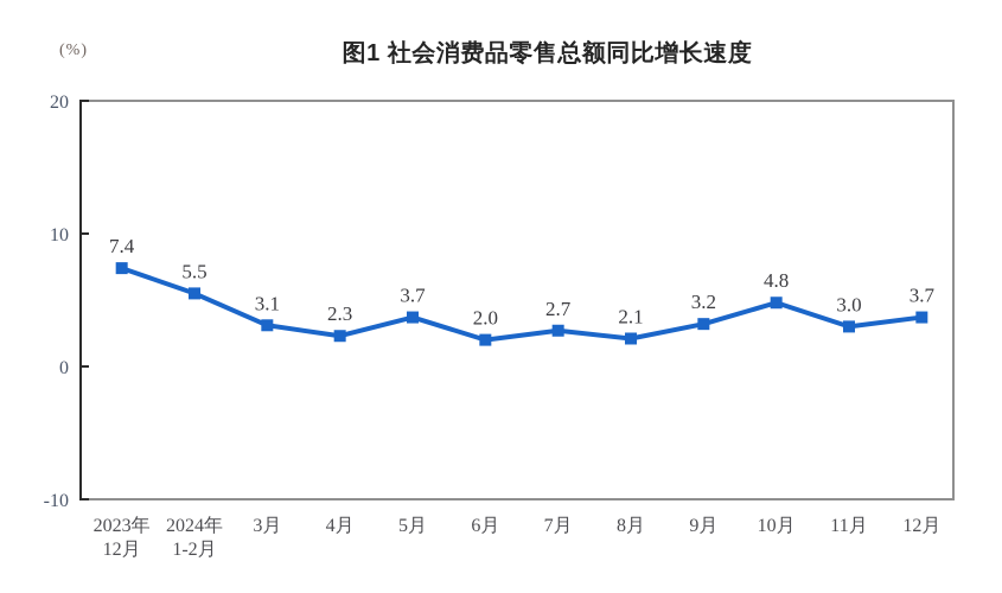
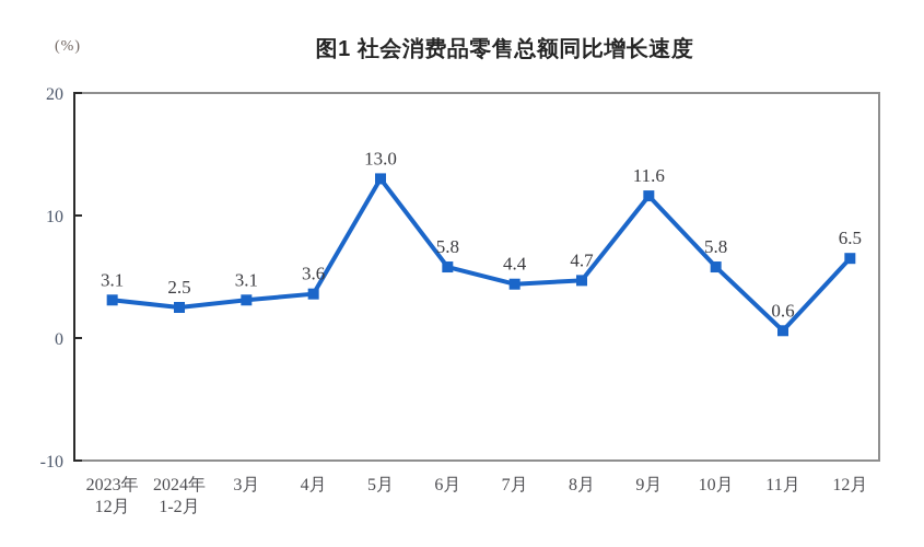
2023年 12月: 7.4 -> 3.1
2024年 1-2月: 5.5 -> 2.5
4月: 2.3 -> 3.6
5月: 3.7 -> 13.0
6月: 2.0 -> 5.8
7月: 2.7 -> 4.4
8月: 2.1 -> 4.7
9月: 3.2 -> 11.6
10月: 4.8 -> 5.8
11月: 3.0 -> 0.6
12月: 3.7 -> 6.5
